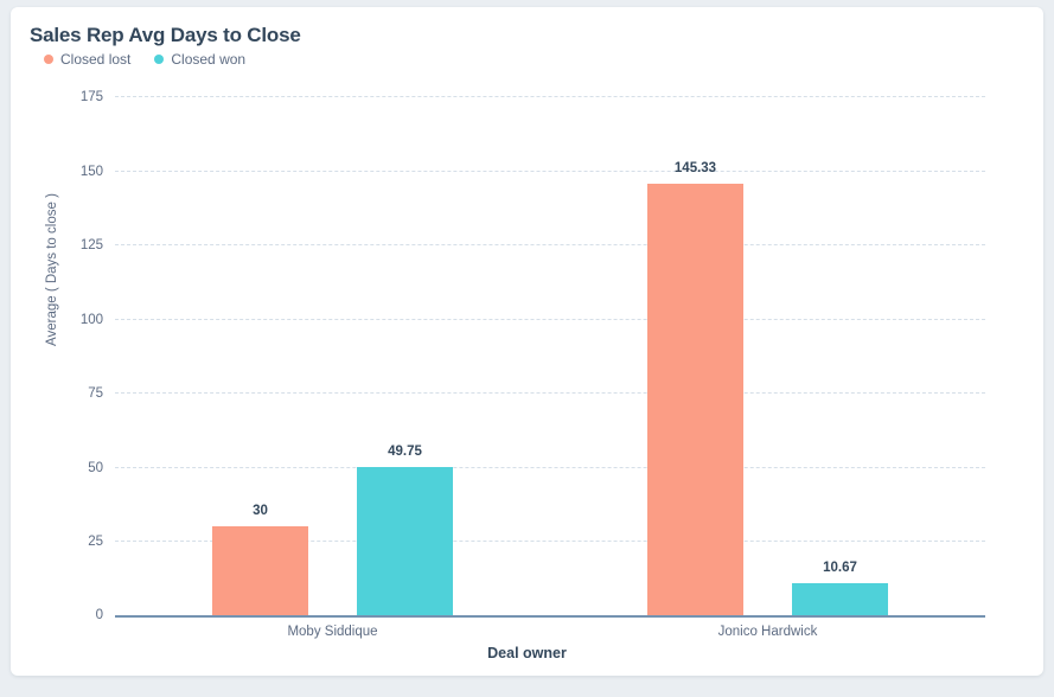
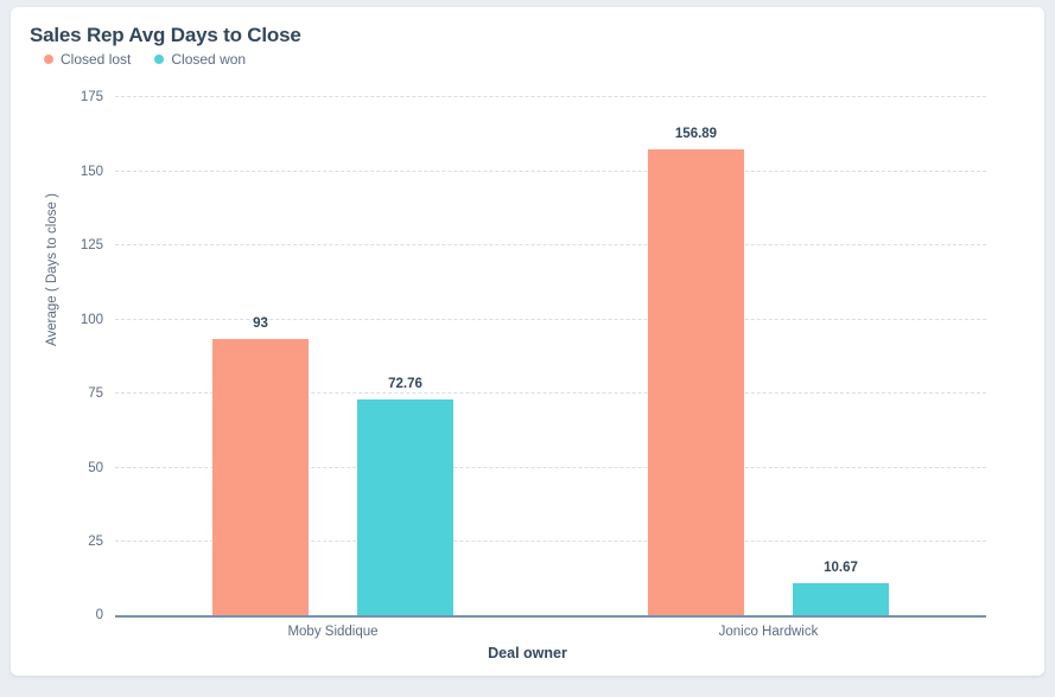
Closed lost/Moby Siddique: 30 -> 93
Closed won/Moby Siddique: 49.75 -> 72.76
Closed lost/Jonico Hardwick: 145.33 -> 156.89
